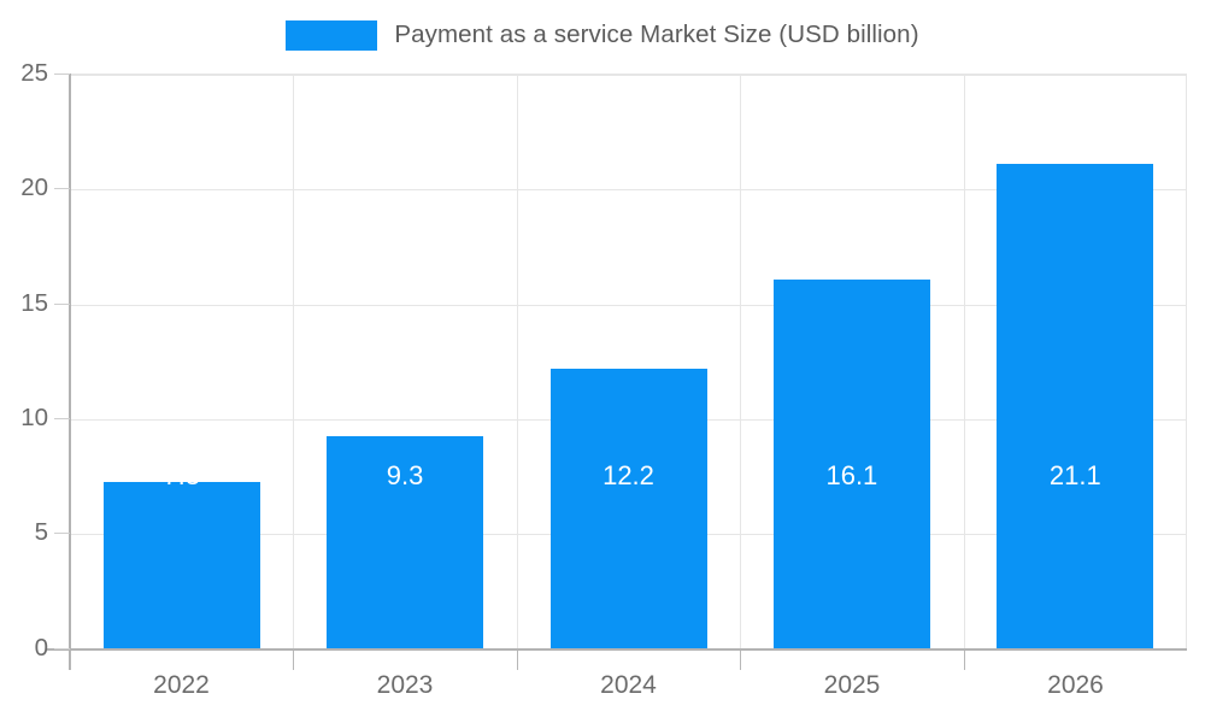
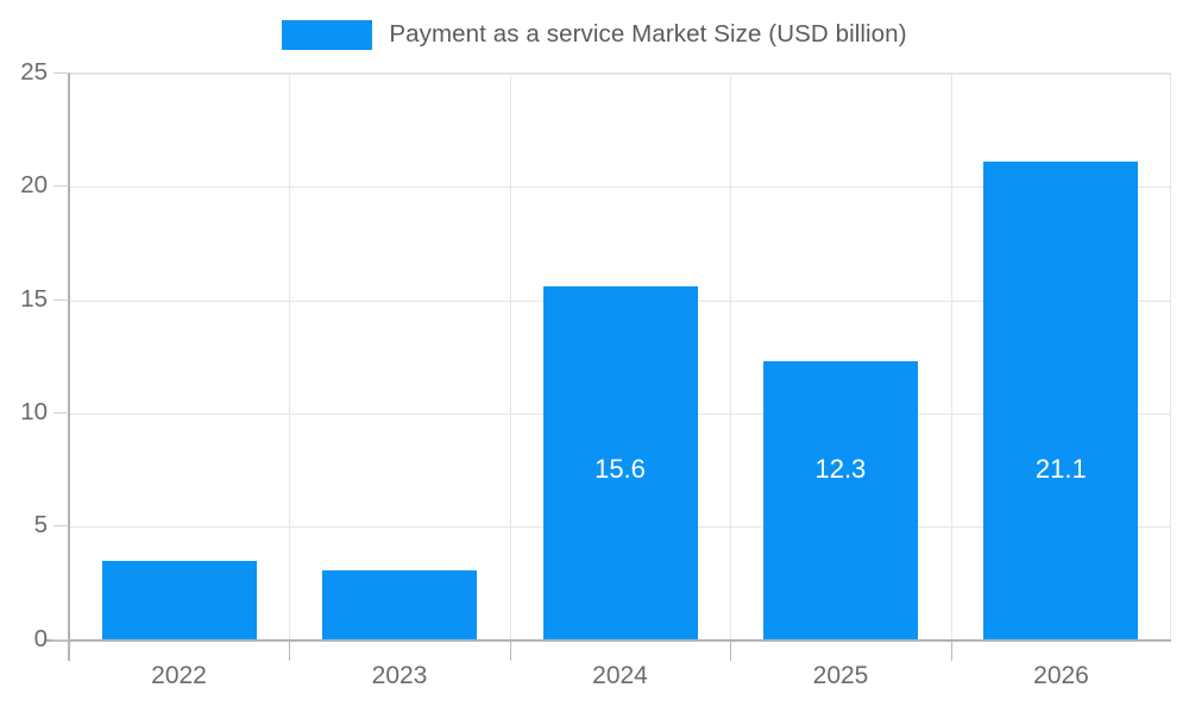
2022: 7.3 -> 3.5
2023: 9.3 -> 3.1
2024: 12.2 -> 15.6
2025: 16.1 -> 12.3
